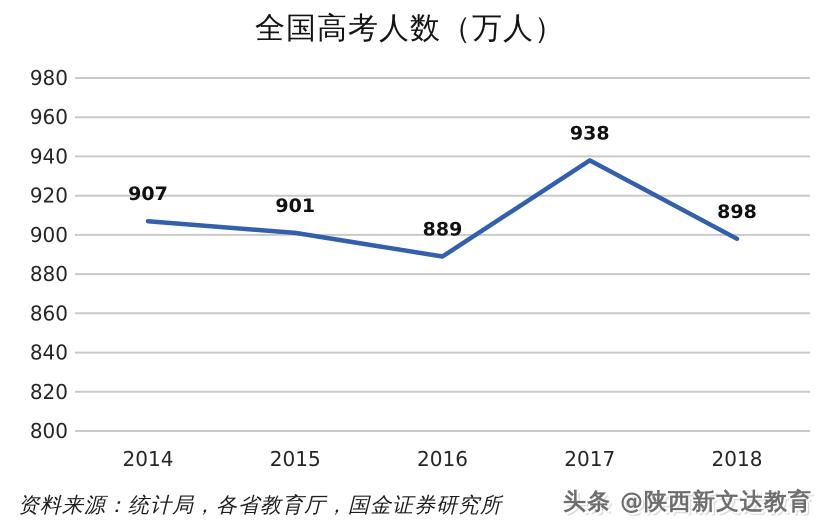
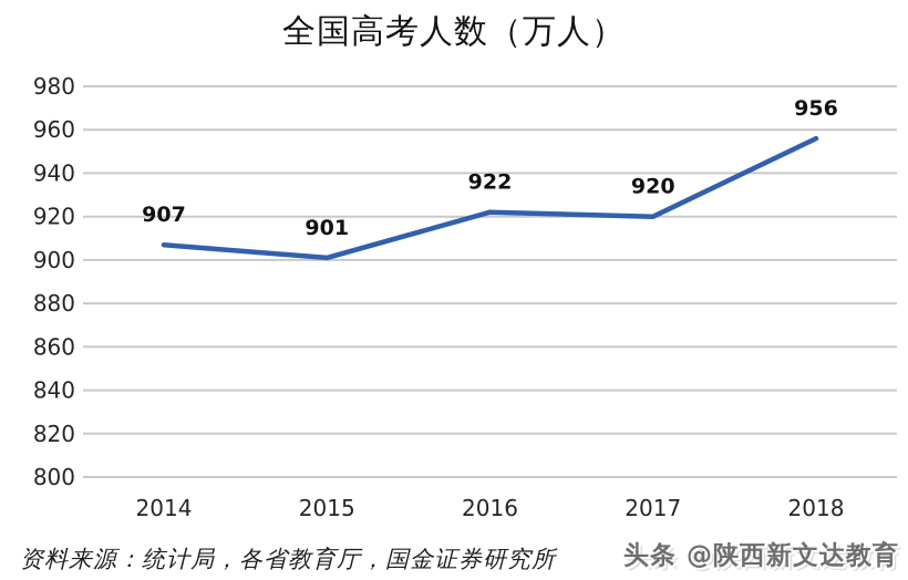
2016: 889 -> 922
2017: 938 -> 920
2018: 898 -> 956
